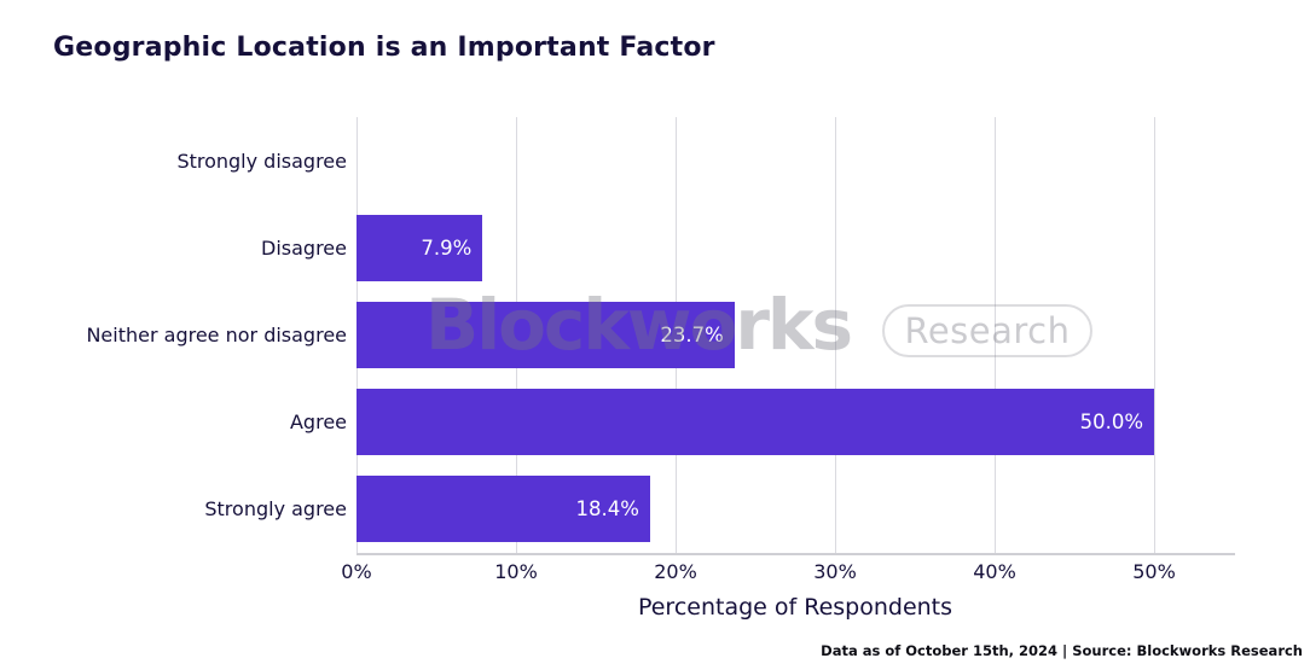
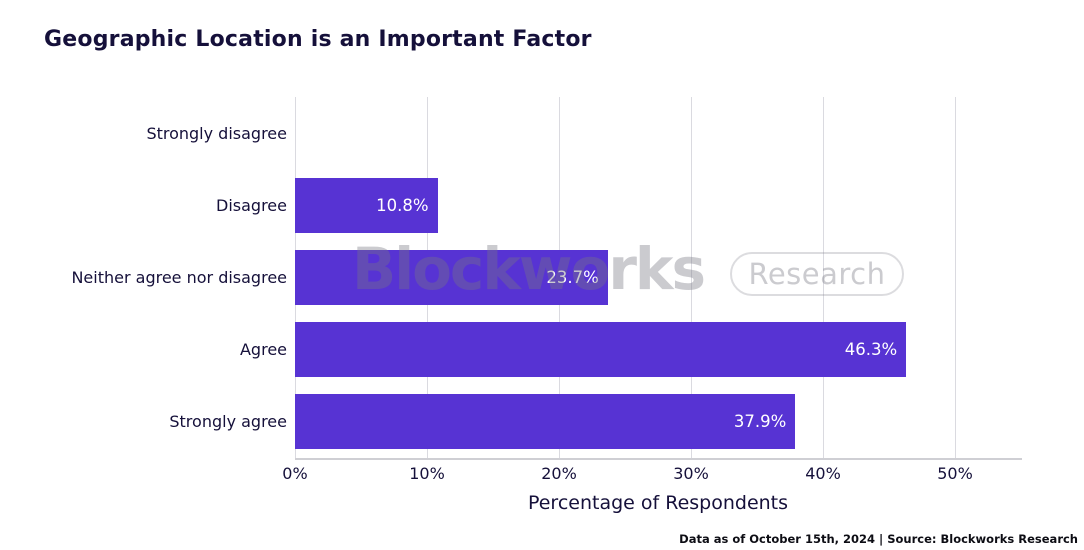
Disagree: 7.9% -> 10.8%
Agree: 50.0% -> 46.3%
Strongly agree: 18.4% -> 37.9%
